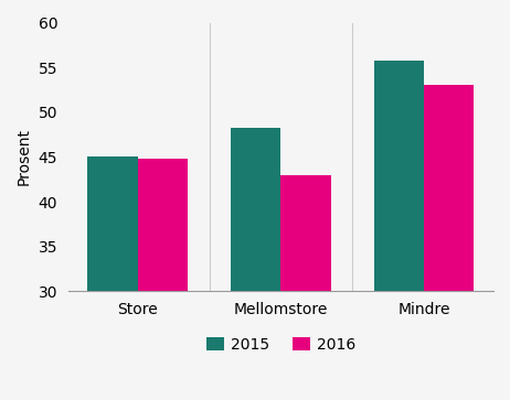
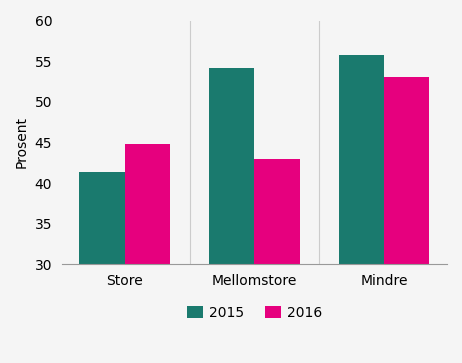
2015/Store: 45.0 -> 41.4
2015/Mellomstore: 48.3 -> 54.2
